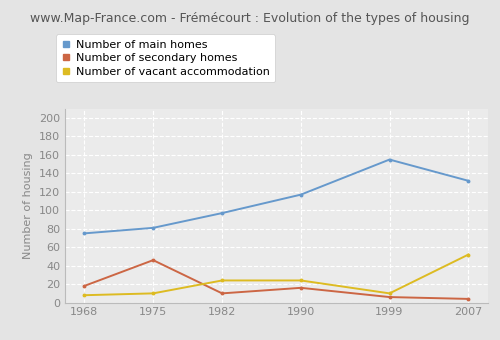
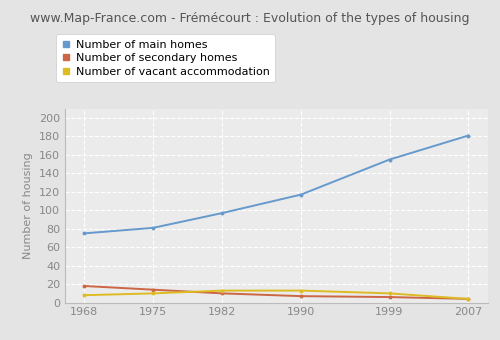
Number of secondary homes/1975: 46 -> 14
Number of vacant accommodation/1982: 24 -> 13
Number of secondary homes/1990: 16 -> 7
Number of vacant accommodation/1990: 24 -> 13
Number of main homes/2007: 132 -> 181
Number of vacant accommodation/2007: 52 -> 4
